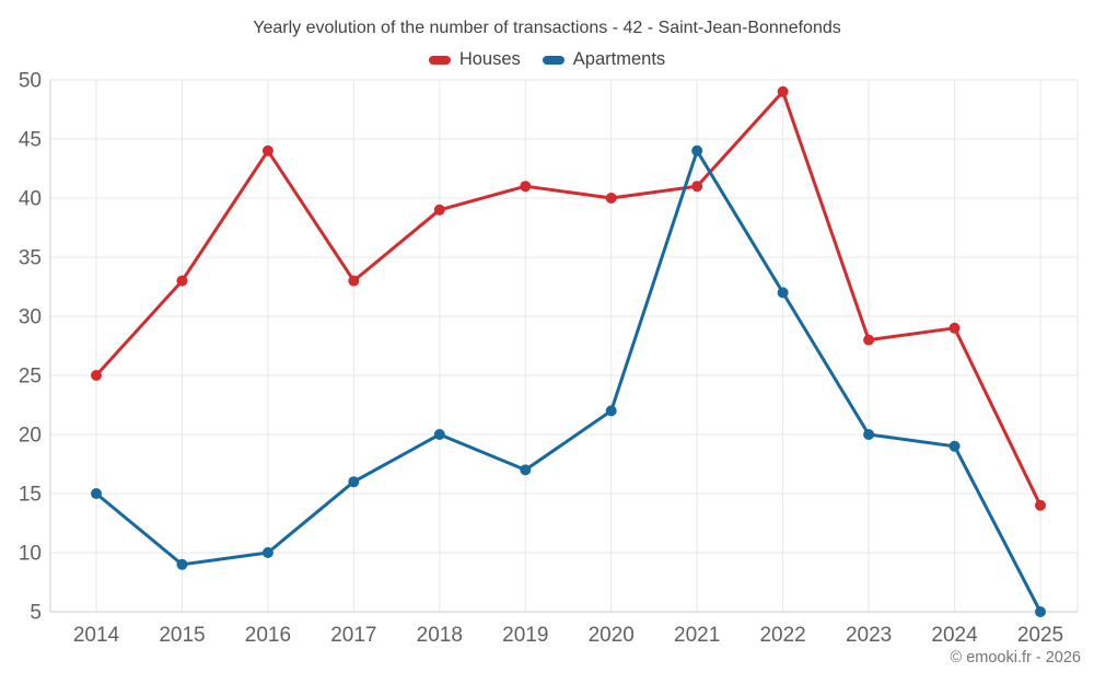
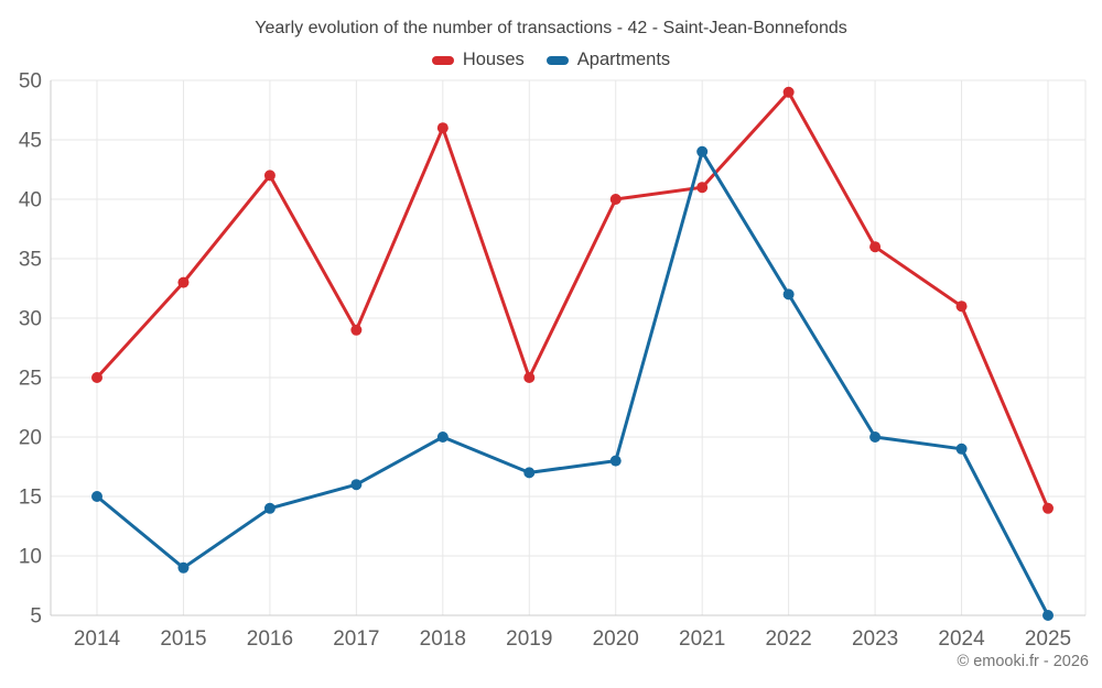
Houses/2016: 44 -> 42
Apartments/2016: 10 -> 14
Houses/2017: 33 -> 29
Houses/2018: 39 -> 46
Houses/2019: 41 -> 25
Apartments/2020: 22 -> 18
Houses/2023: 28 -> 36
Houses/2024: 29 -> 31
